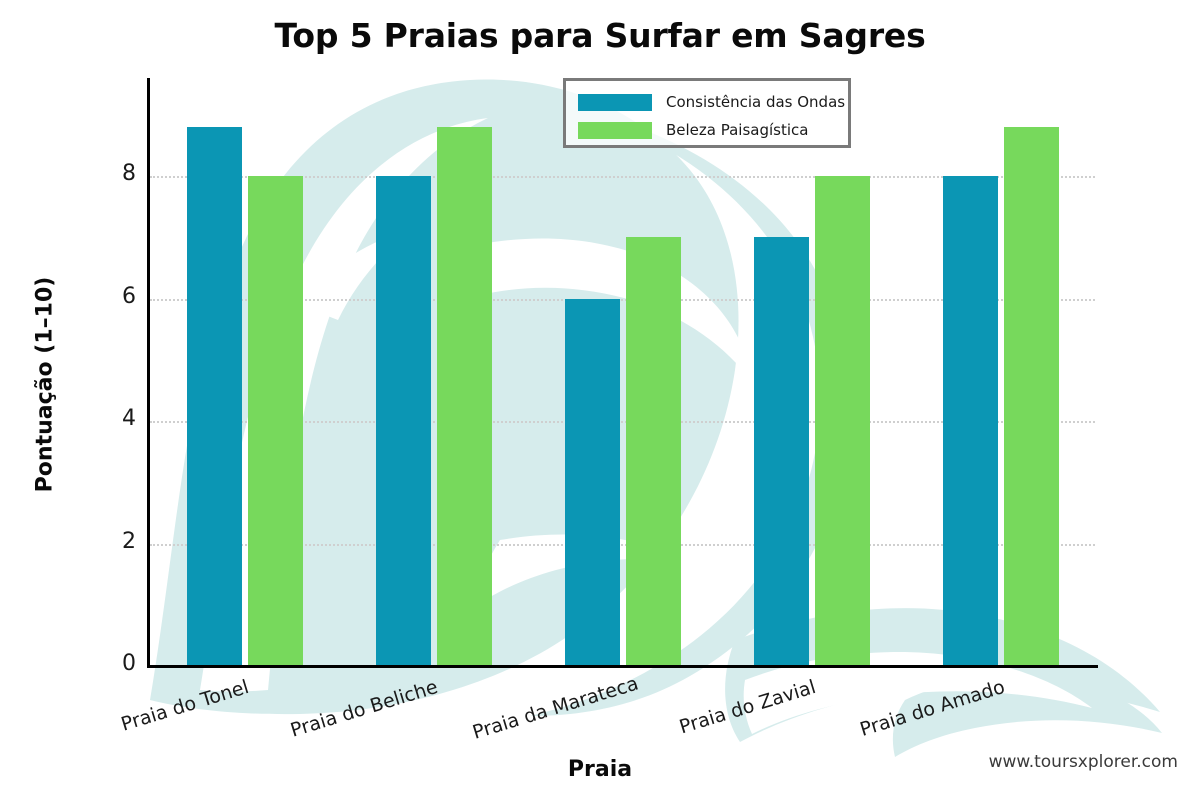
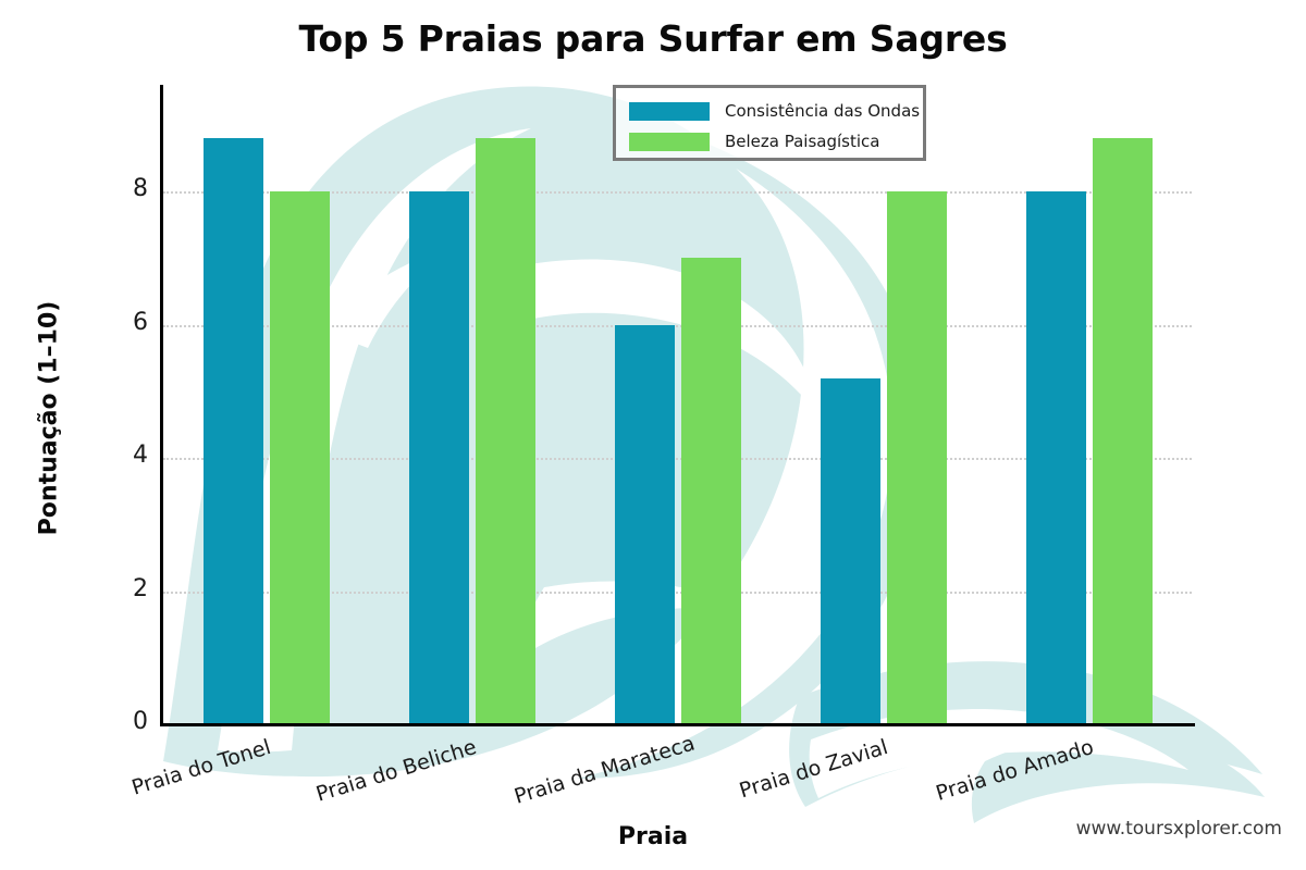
Consistência das Ondas/Praia do Zavial: 7.0 -> 5.2
